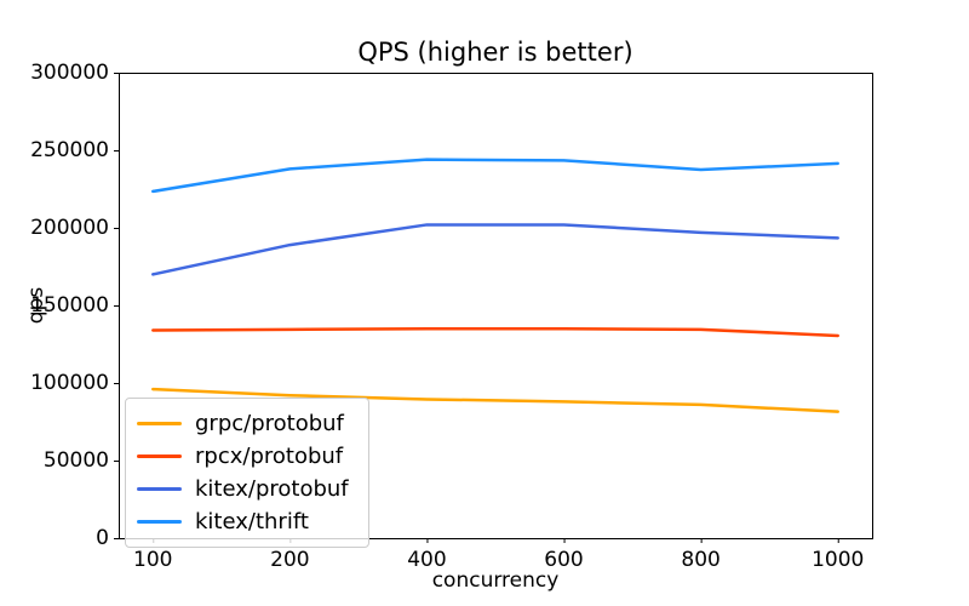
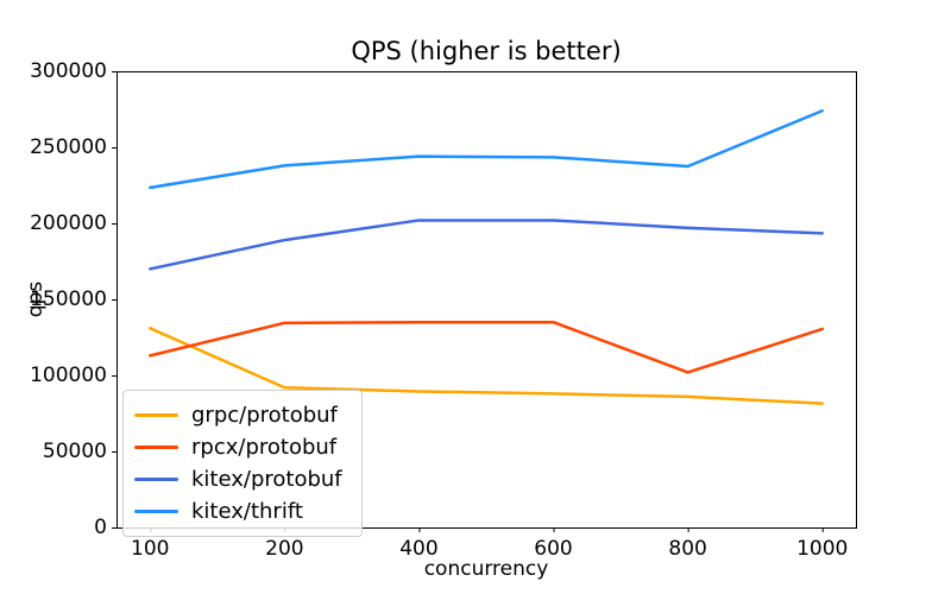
grpc/protobuf/100: 96000 -> 131000
rpcx/protobuf/100: 134000 -> 113000
rpcx/protobuf/800: 134000 -> 102000
kitex/thrift/1000: 242000 -> 274000
